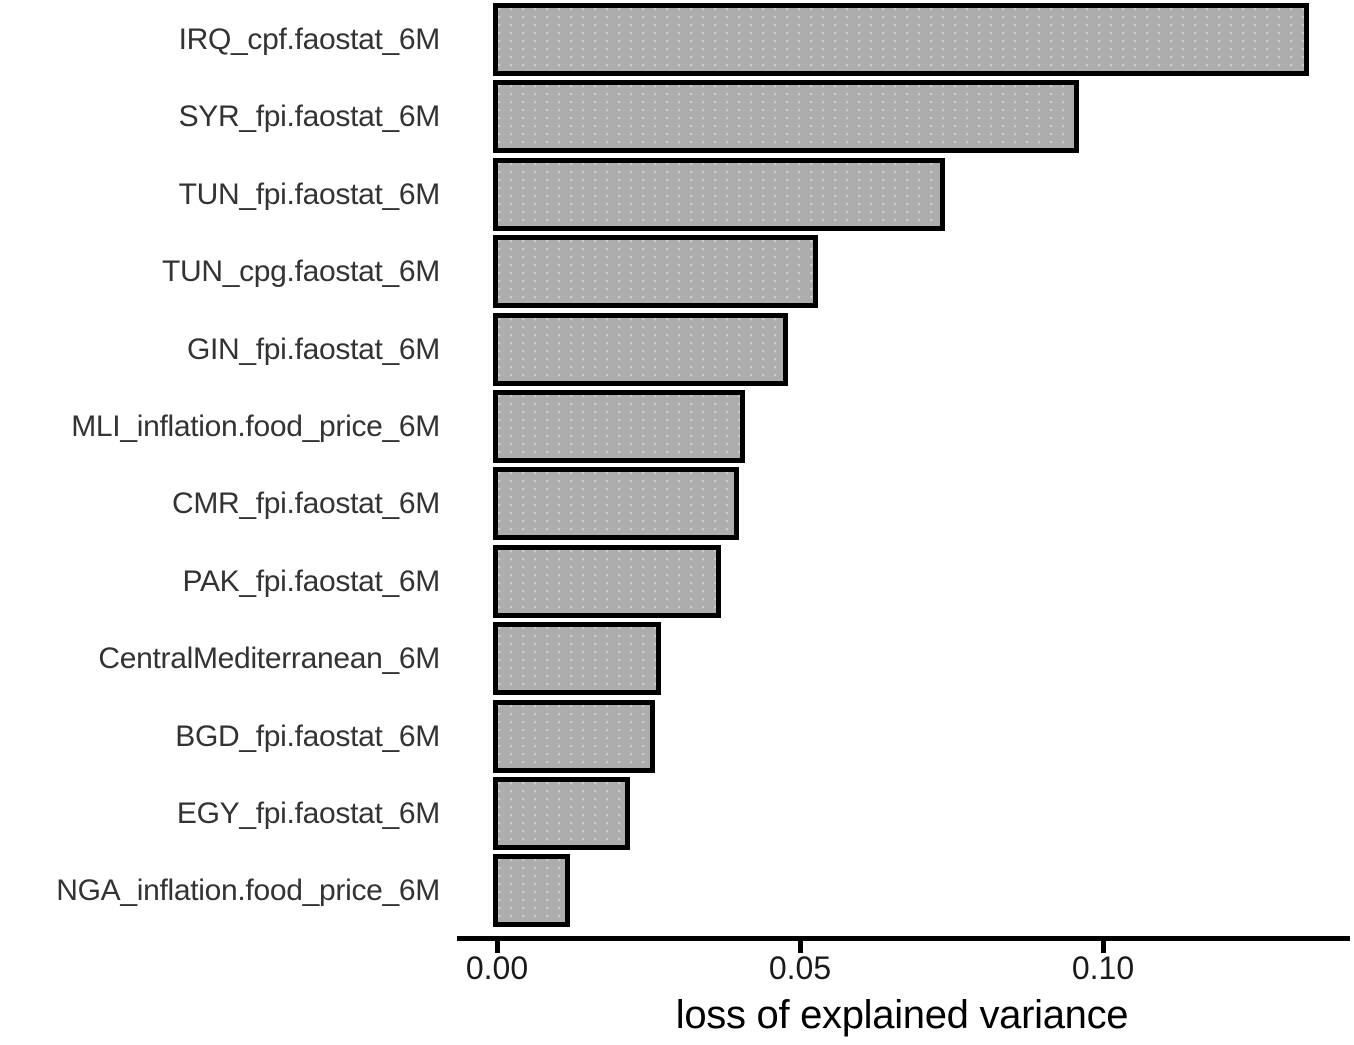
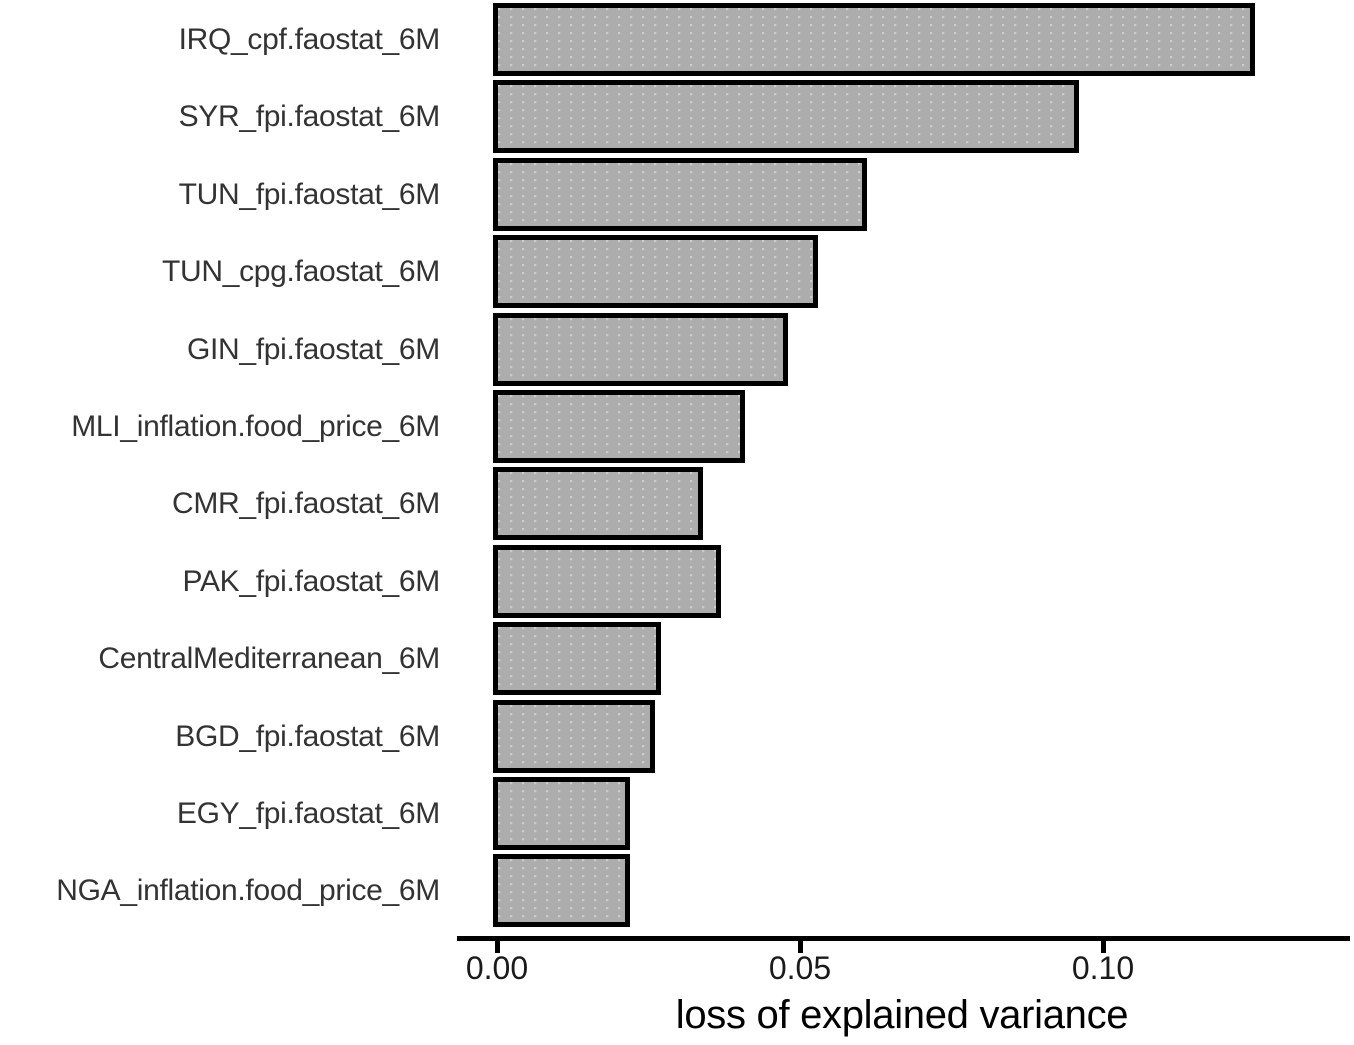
IRQ_cpf.faostat_6M: 0.134 -> 0.125
TUN_fpi.faostat_6M: 0.074 -> 0.061
CMR_fpi.faostat_6M: 0.040 -> 0.034
NGA_inflation.food_price_6M: 0.012 -> 0.022
